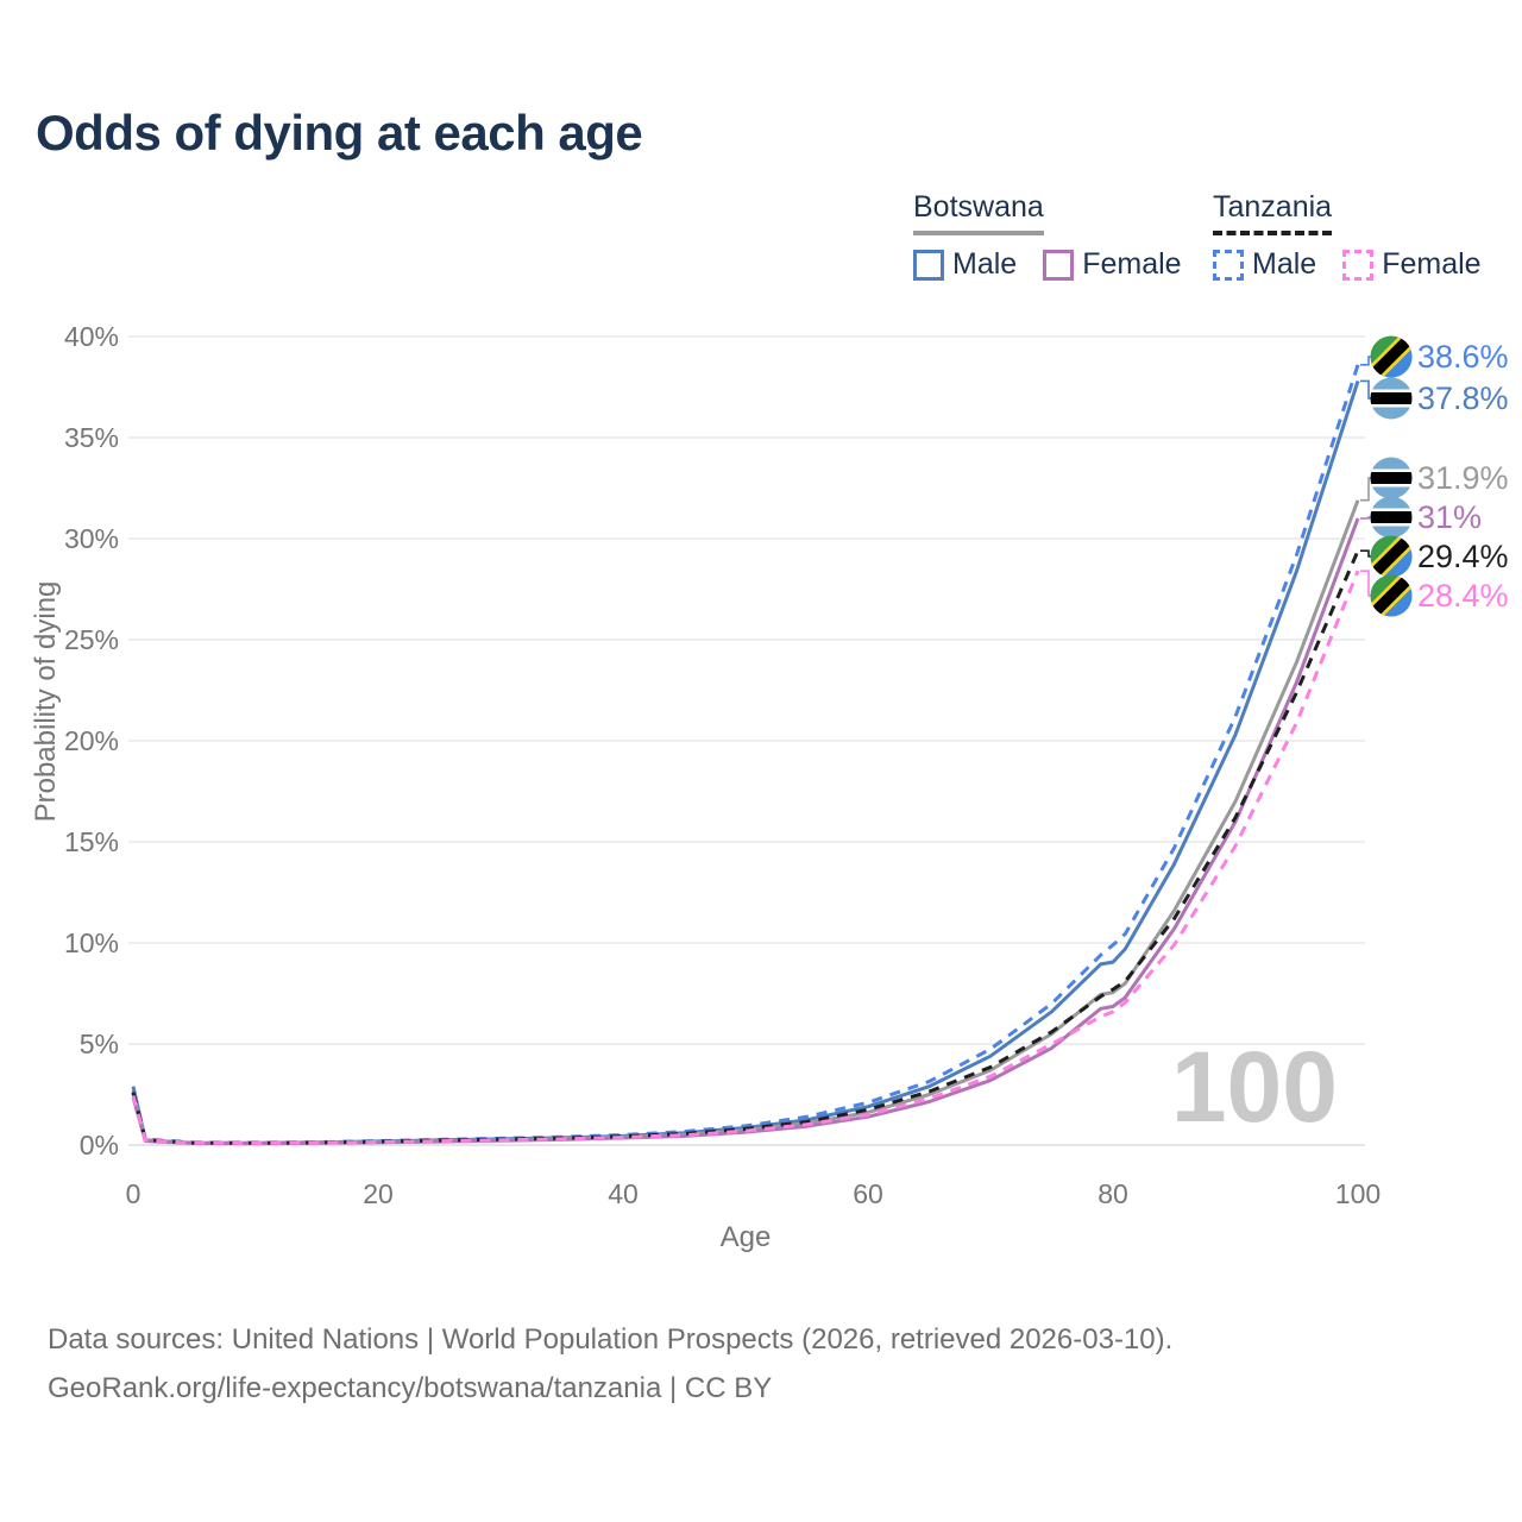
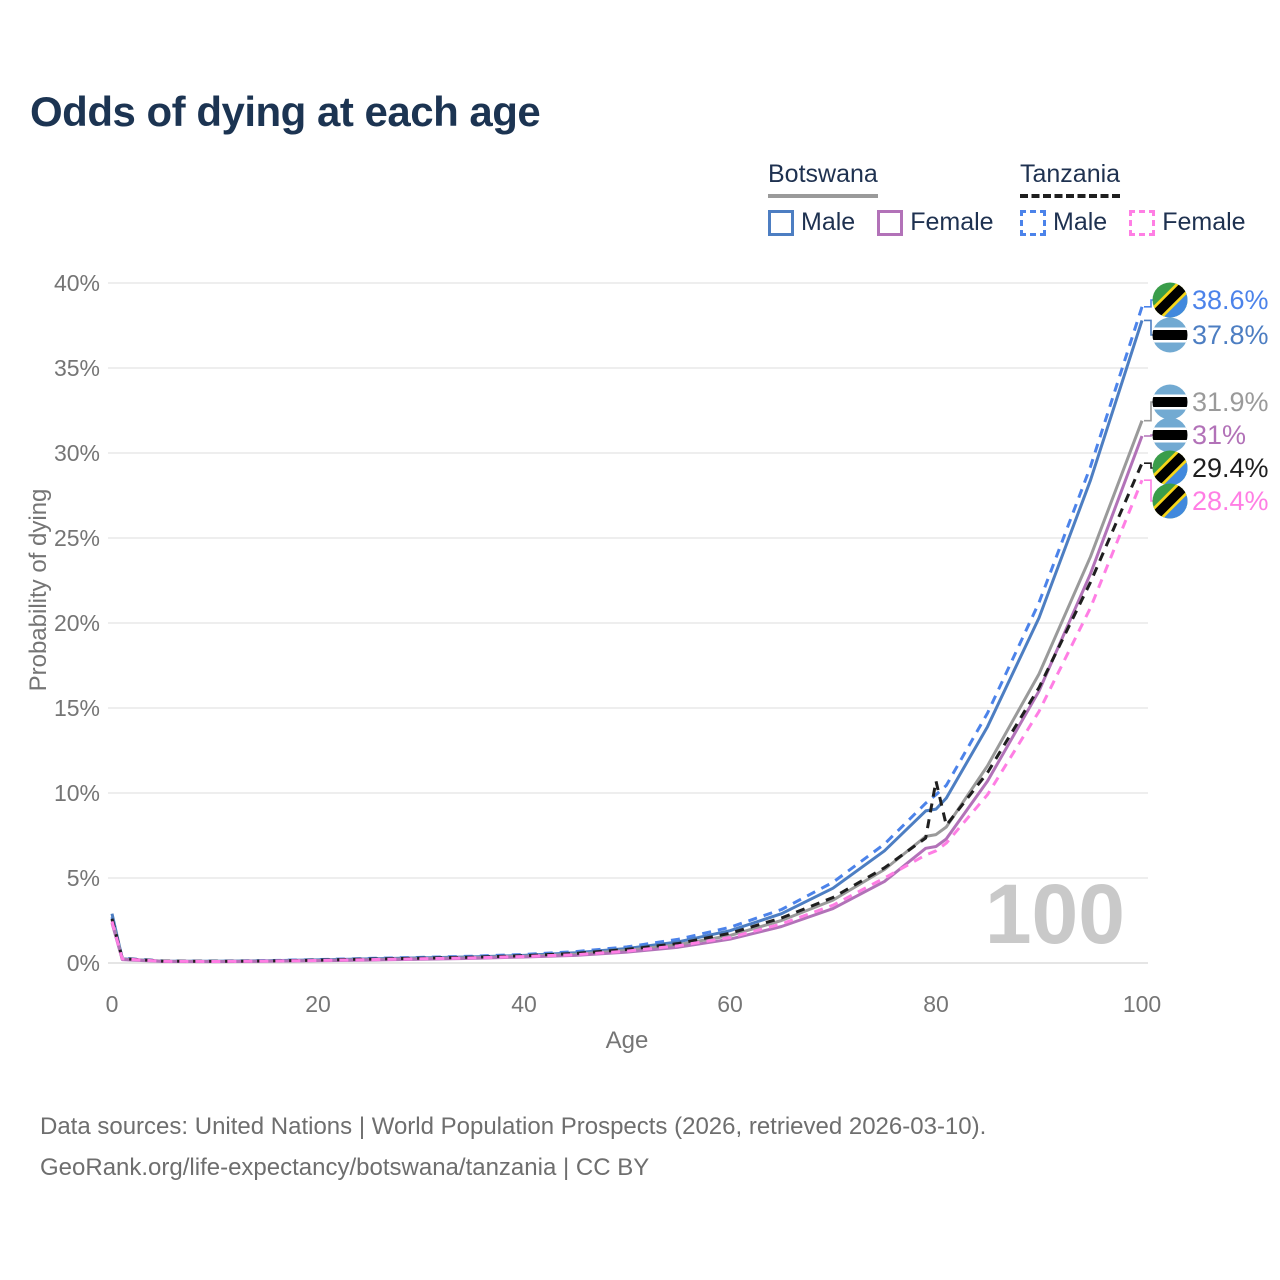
Tanzania/80: 7.7% -> 10.7%
